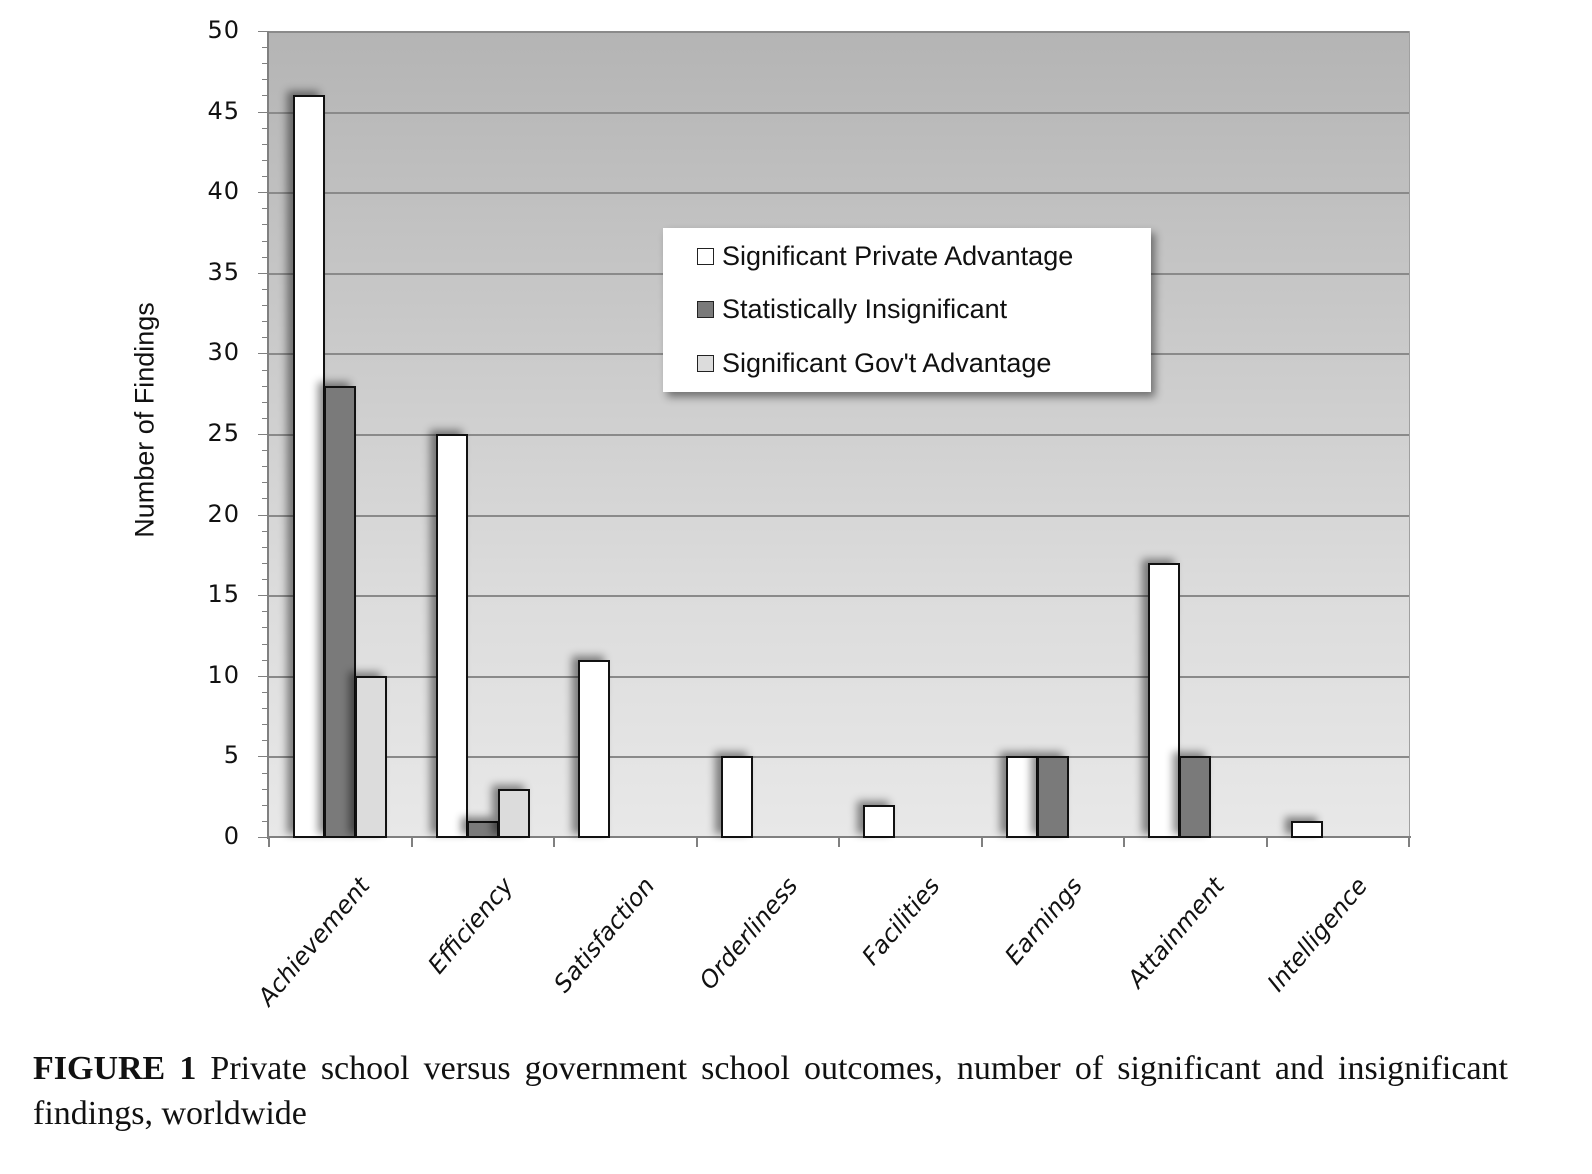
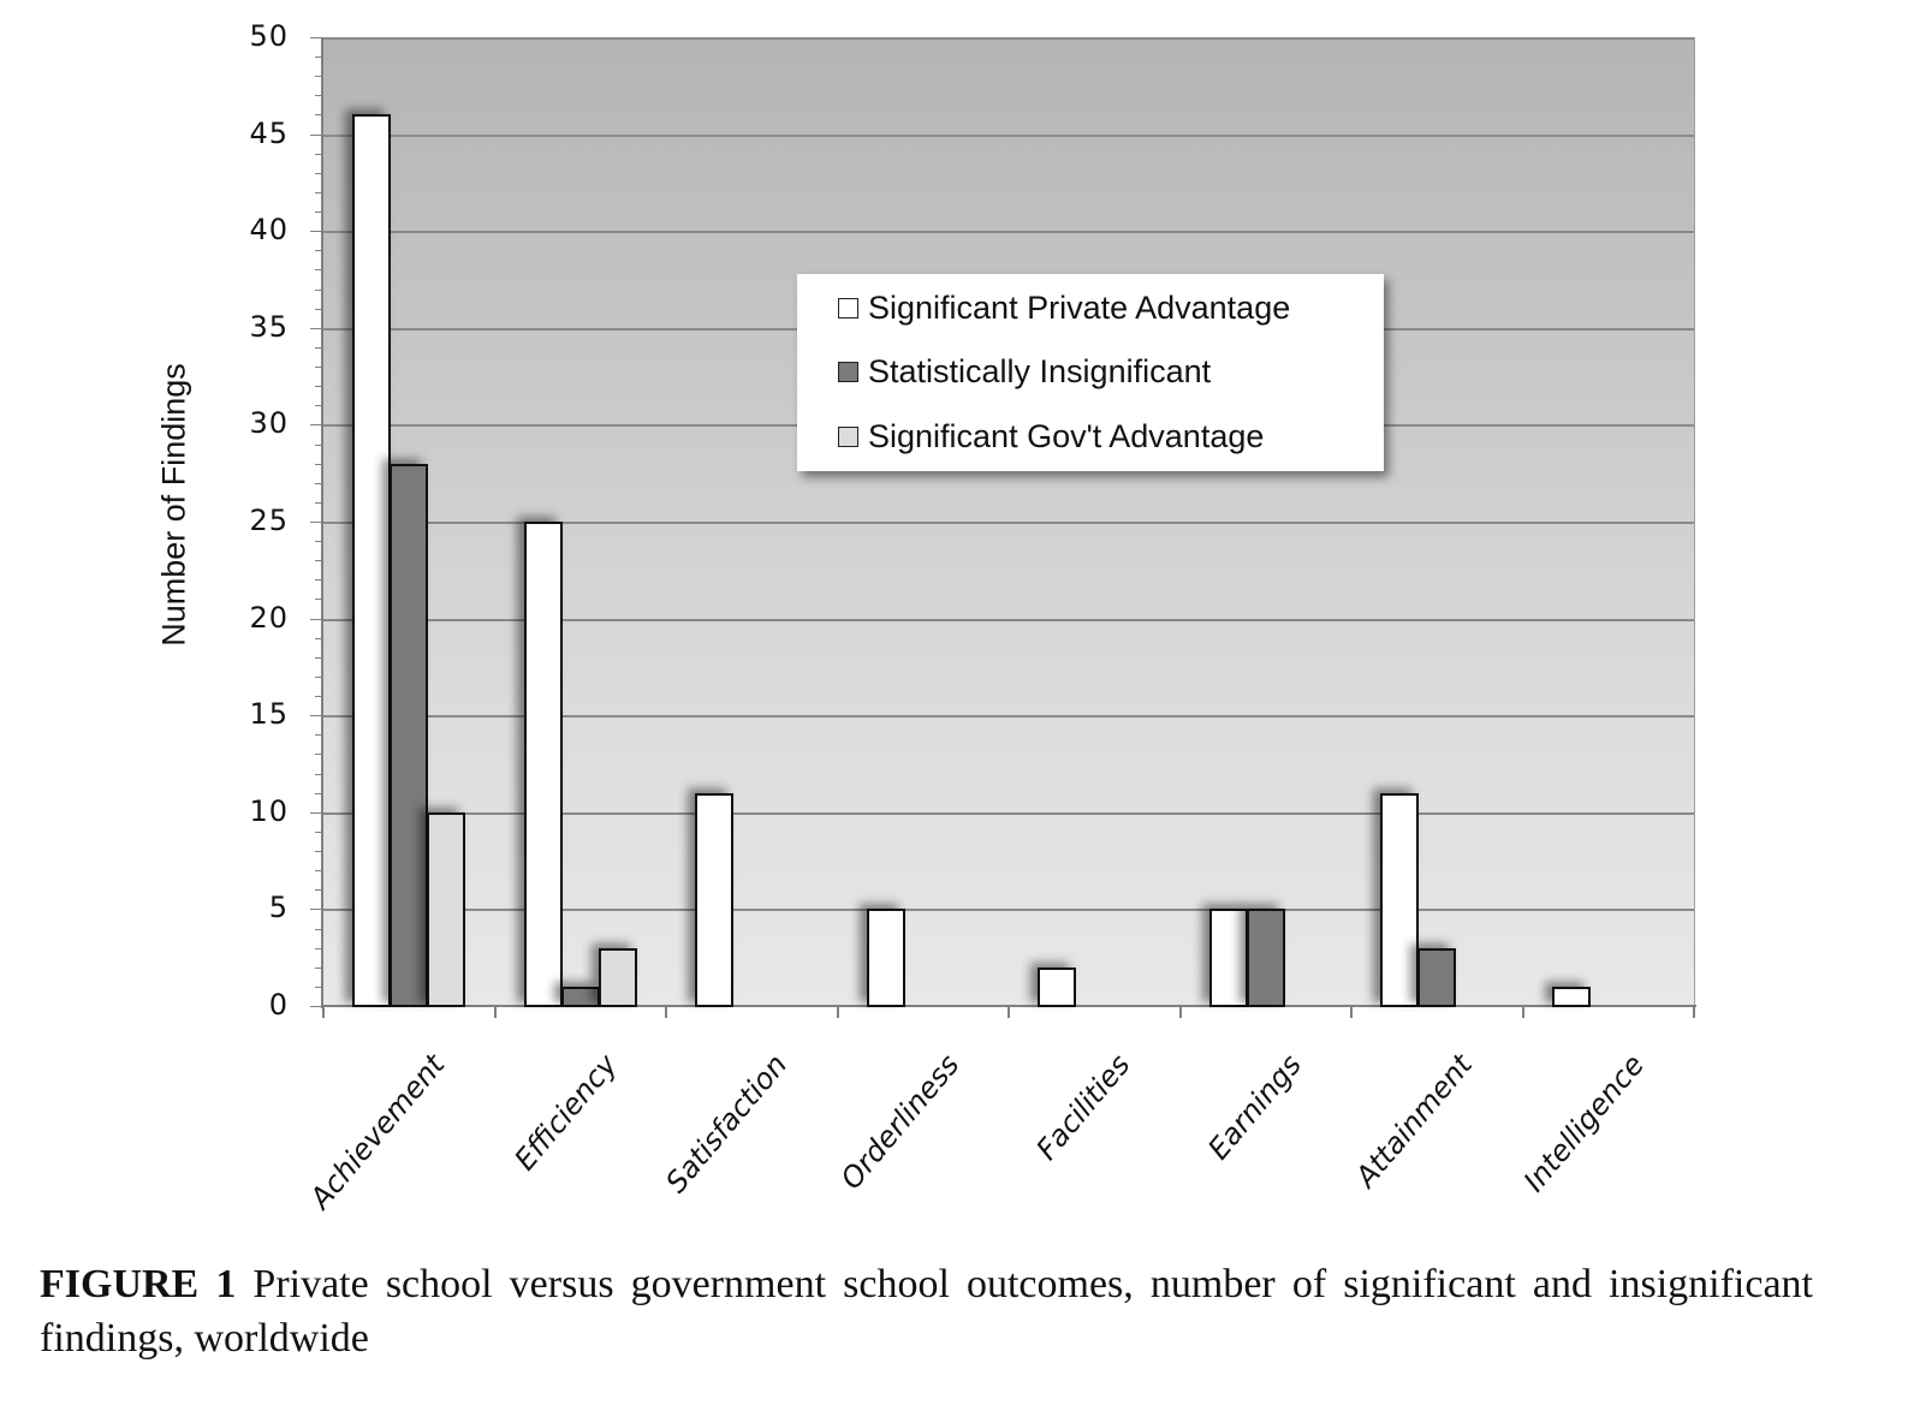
Significant Private Advantage/Attainment: 17 -> 11
Statistically Insignificant/Attainment: 5 -> 3
